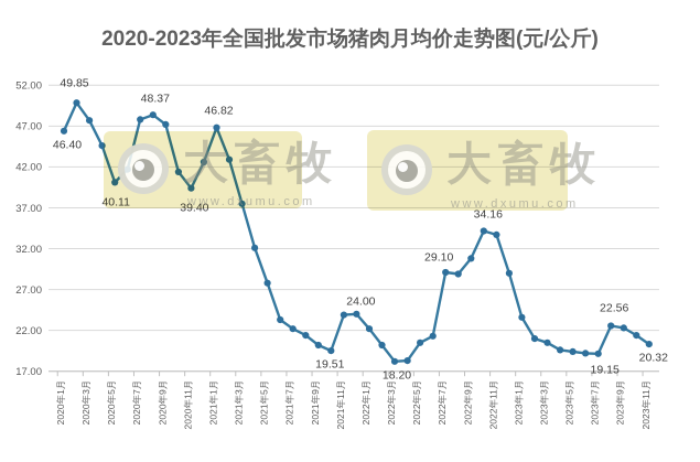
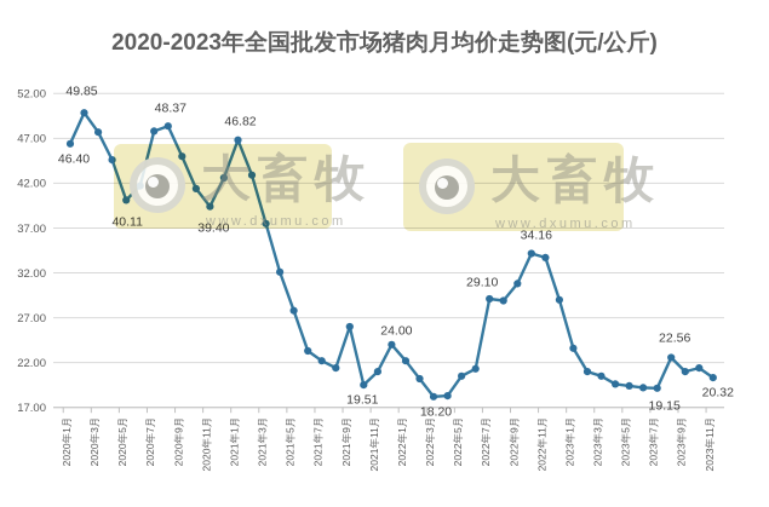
2020年9月: 47 -> 45
2021年9月: 20 -> 26
2021年11月: 24 -> 21
2023年9月: 22 -> 21
